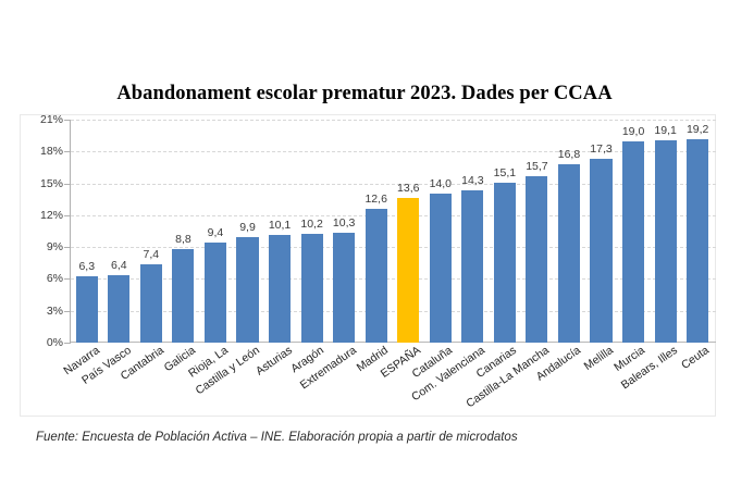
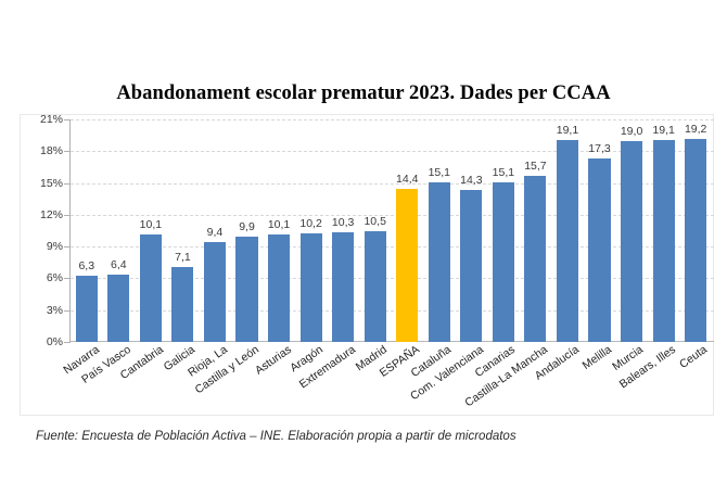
Cantabria: 7,4 -> 10,1
Galicia: 8,8 -> 7,1
Madrid: 12,6 -> 10,5
ESPAÑA: 13,6 -> 14,4
Cataluña: 14,0 -> 15,1
Andalucía: 16,8 -> 19,1
